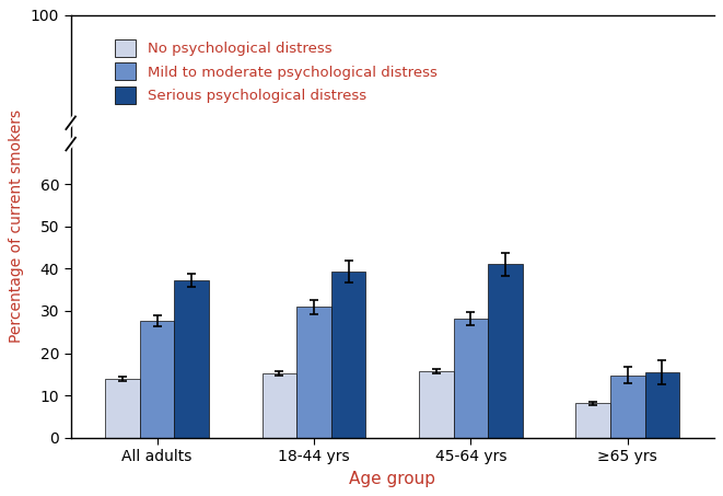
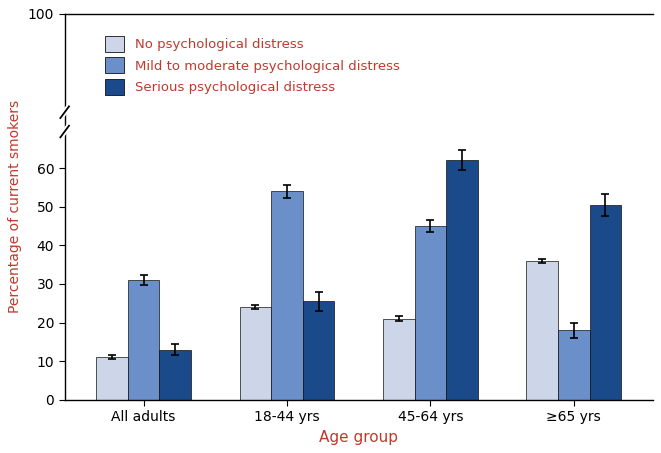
No psychological distress/All adults: 14.0 -> 11.0
Mild to moderate psychological distress/All adults: 27.6 -> 31.0
Serious psychological distress/All adults: 37.2 -> 13.0
No psychological distress/18-44 yrs: 15.2 -> 24.0
Mild to moderate psychological distress/18-44 yrs: 31.0 -> 54.0
Serious psychological distress/18-44 yrs: 39.3 -> 25.5
No psychological distress/45-64 yrs: 15.7 -> 21.0
Mild to moderate psychological distress/45-64 yrs: 28.2 -> 45.0
Serious psychological distress/45-64 yrs: 41.0 -> 62.0
No psychological distress/≥65 yrs: 8.1 -> 36.0
Mild to moderate psychological distress/≥65 yrs: 14.8 -> 18.0
Serious psychological distress/≥65 yrs: 15.5 -> 50.5
